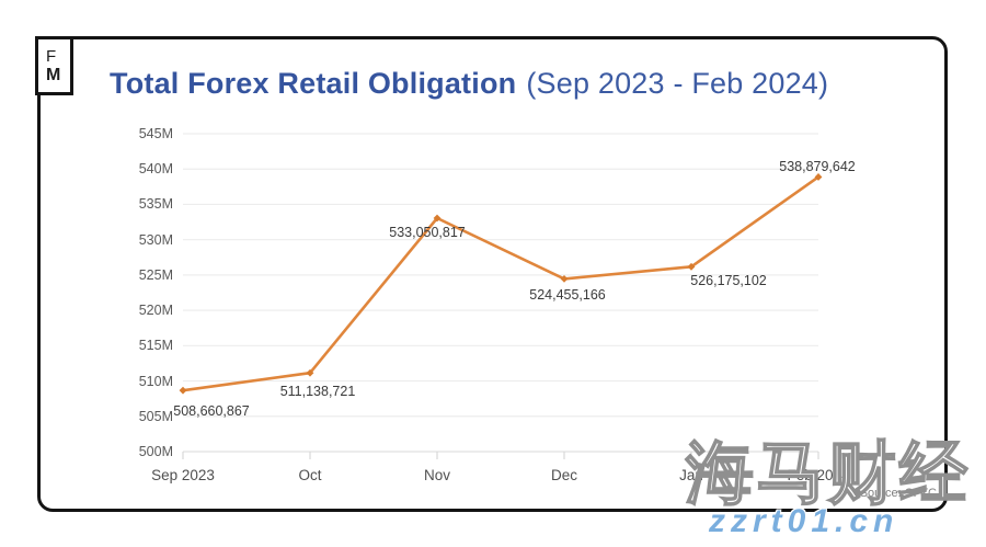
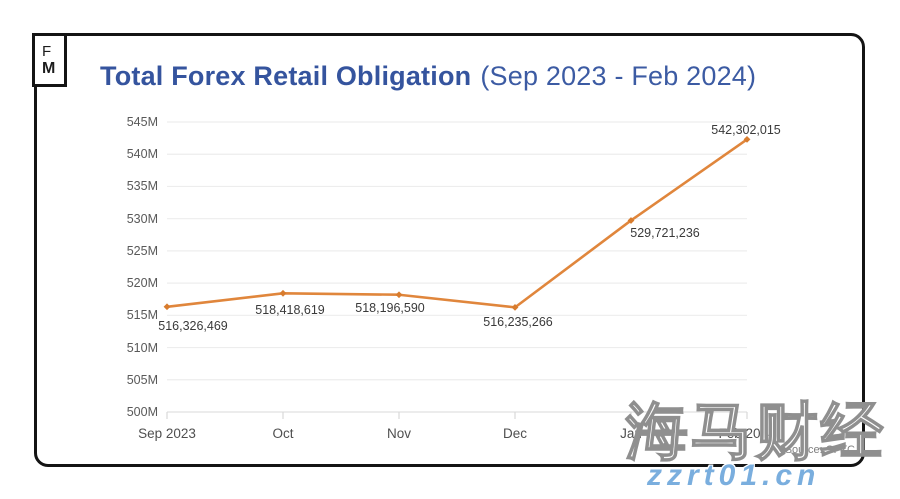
Sep 2023: 508,660,867 -> 516,326,469
Oct: 511,138,721 -> 518,418,619
Nov: 533,050,817 -> 518,196,590
Dec: 524,455,166 -> 516,235,266
Jan: 526,175,102 -> 529,721,236
Feb 2024: 538,879,642 -> 542,302,015
